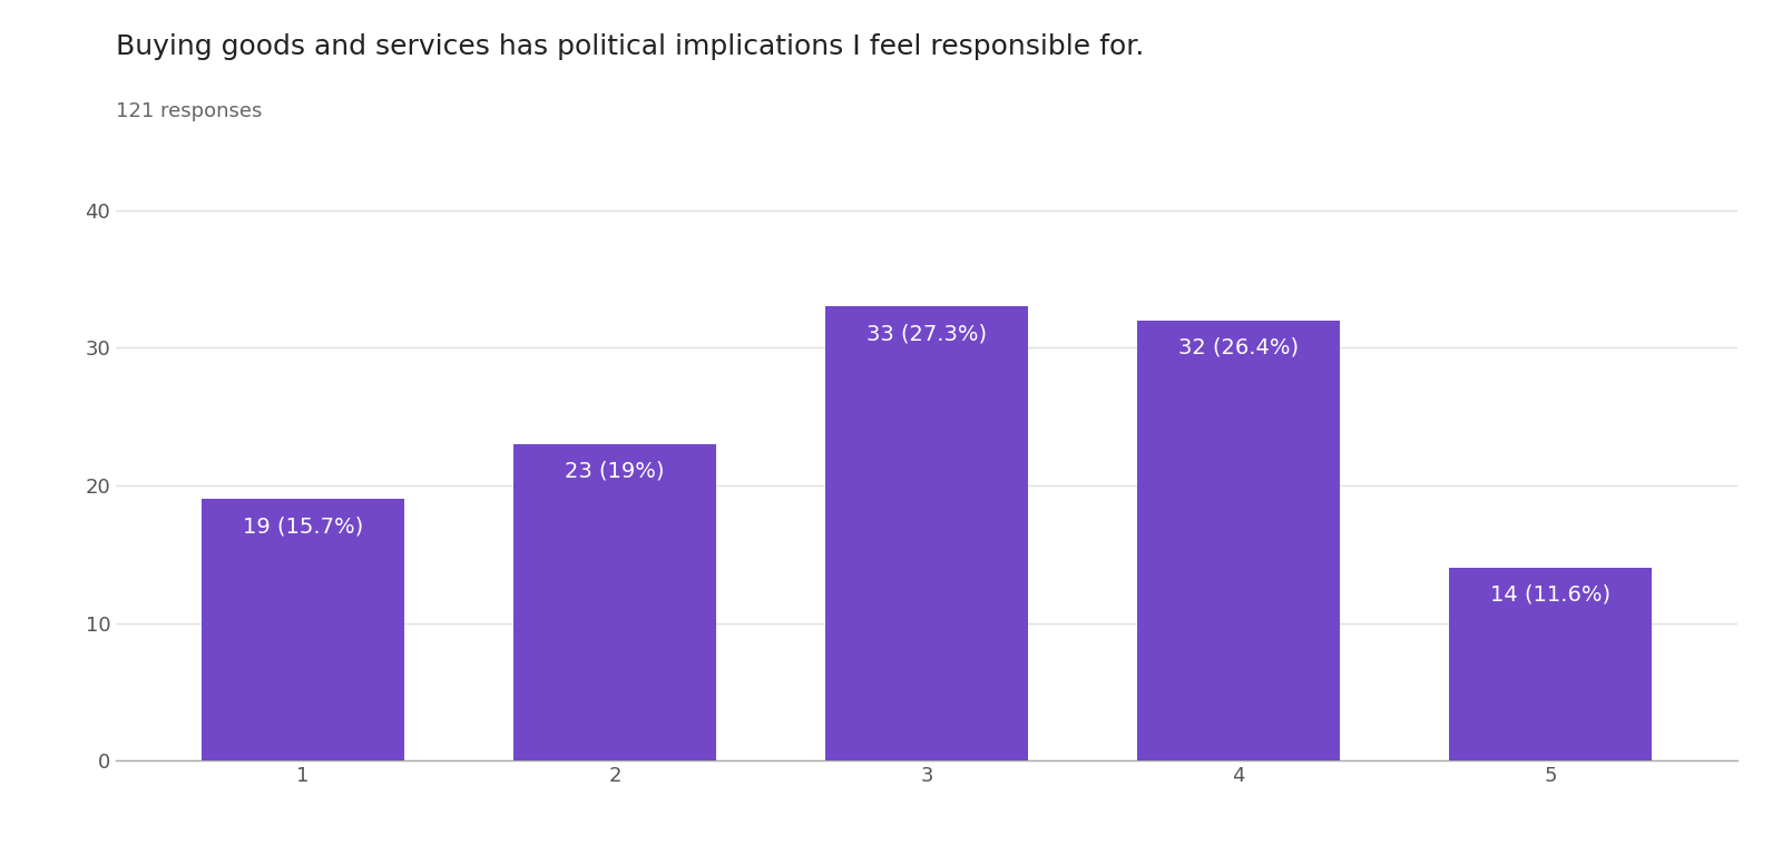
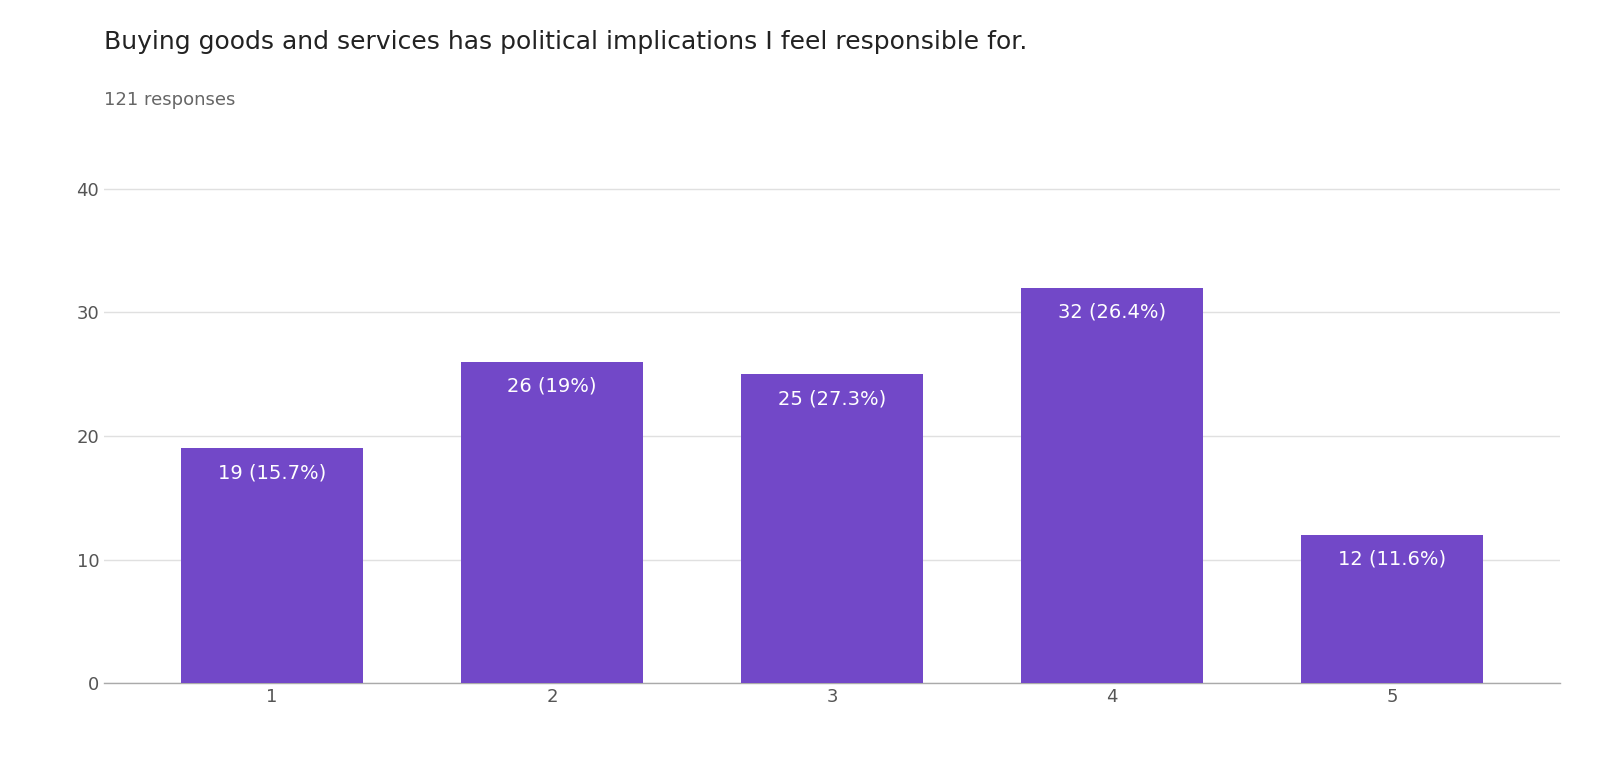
2: 23 -> 26
3: 33 -> 25
5: 14 -> 12
